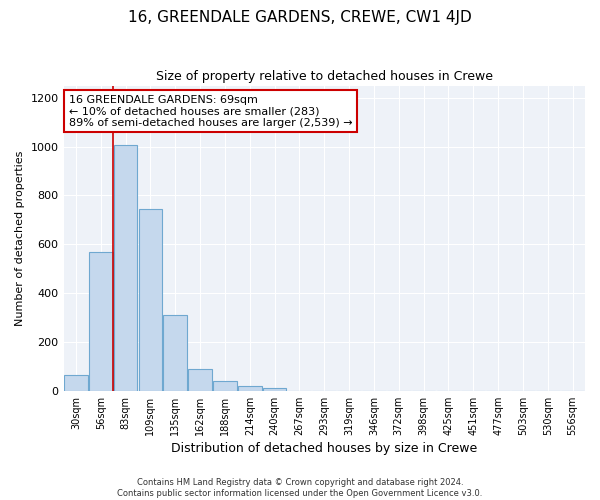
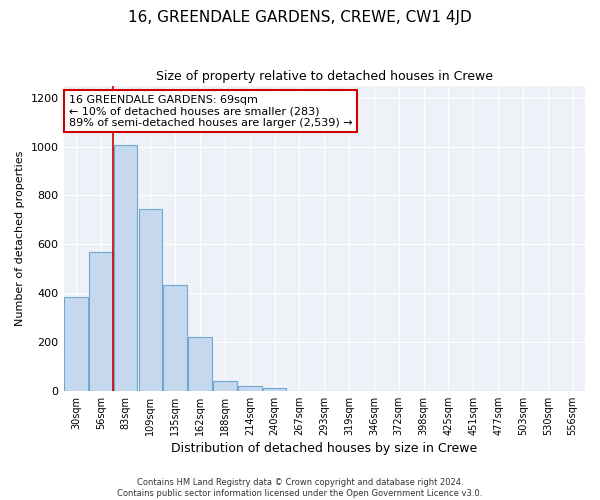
30sqm: 65 -> 385
135sqm: 310 -> 435
162sqm: 90 -> 220
